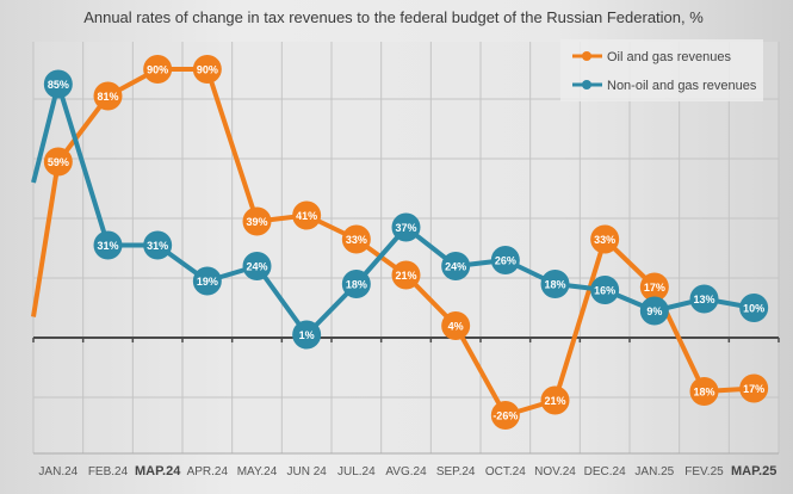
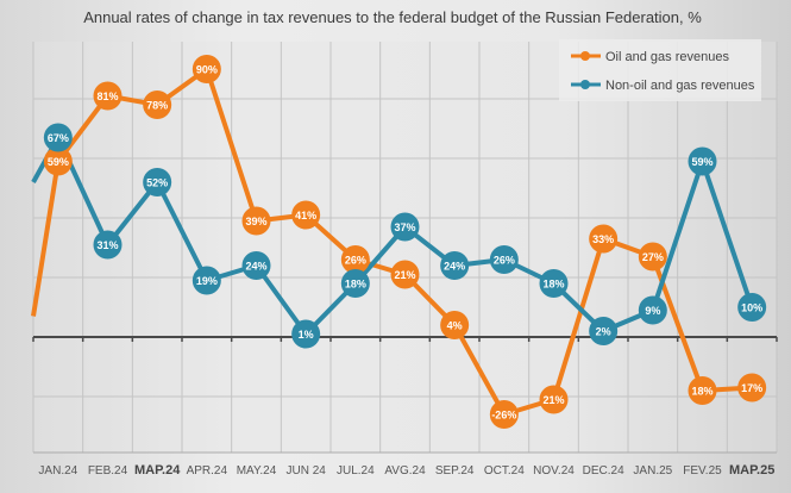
Non-oil and gas revenues/JAN.24: 85% -> 67%
Oil and gas revenues/MAP.24: 90% -> 78%
Non-oil and gas revenues/MAP.24: 31% -> 52%
Oil and gas revenues/JUL.24: 33% -> 26%
Non-oil and gas revenues/DEC.24: 16% -> 2%
Oil and gas revenues/JAN.25: 17% -> 27%
Non-oil and gas revenues/FEV.25: 13% -> 59%
